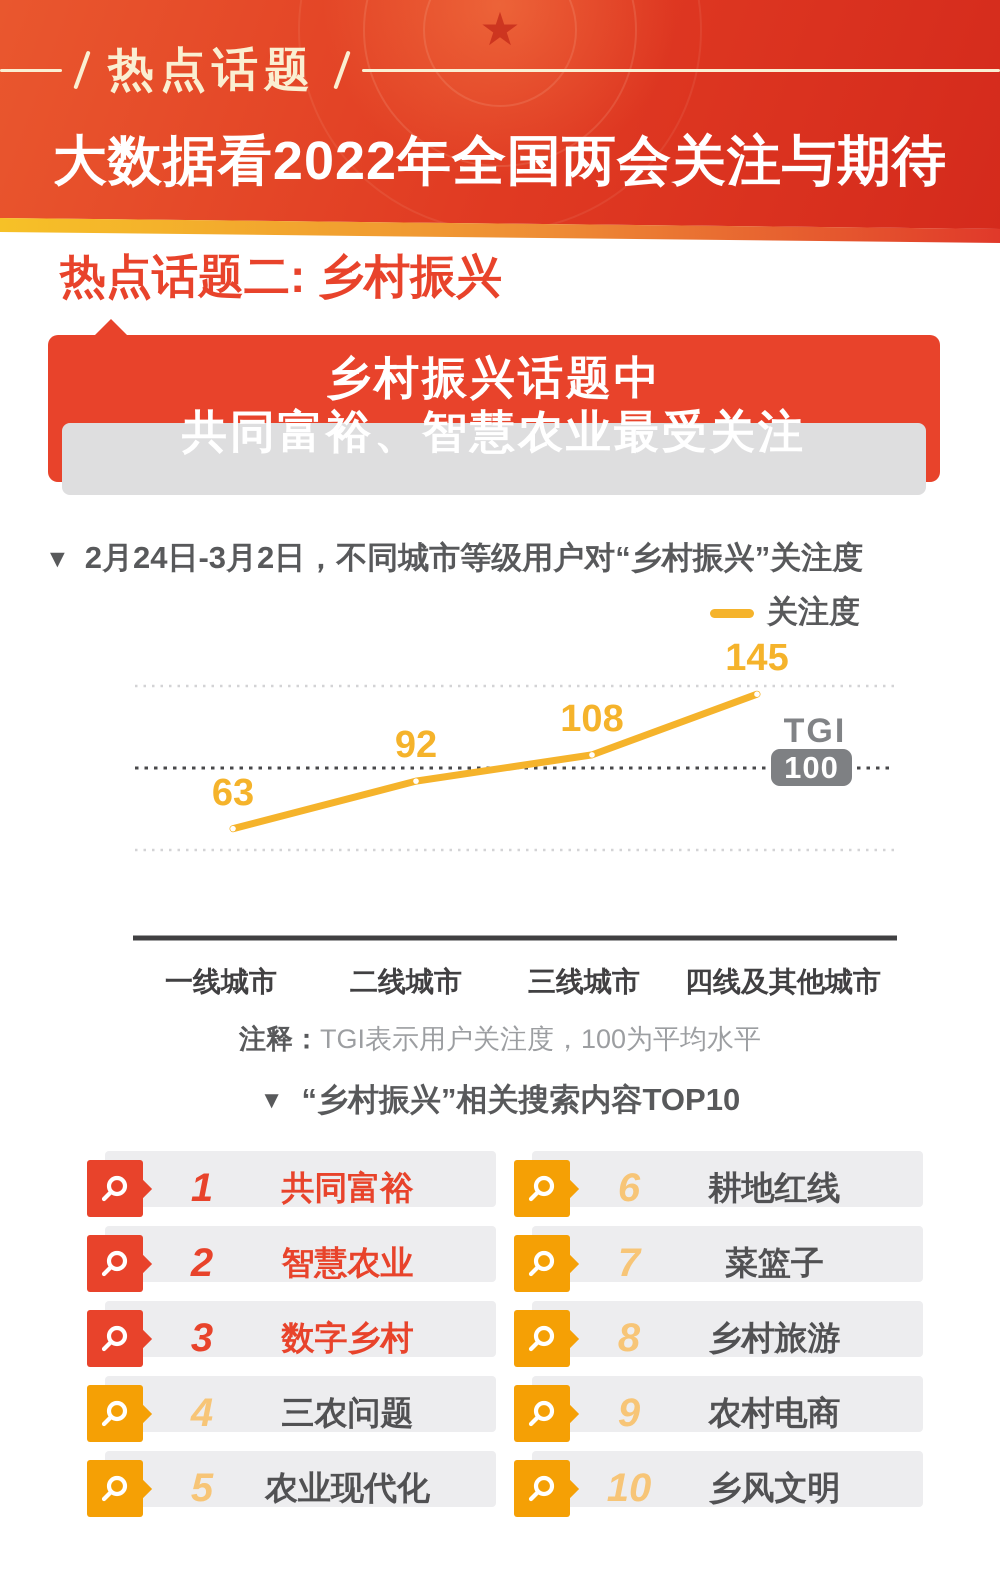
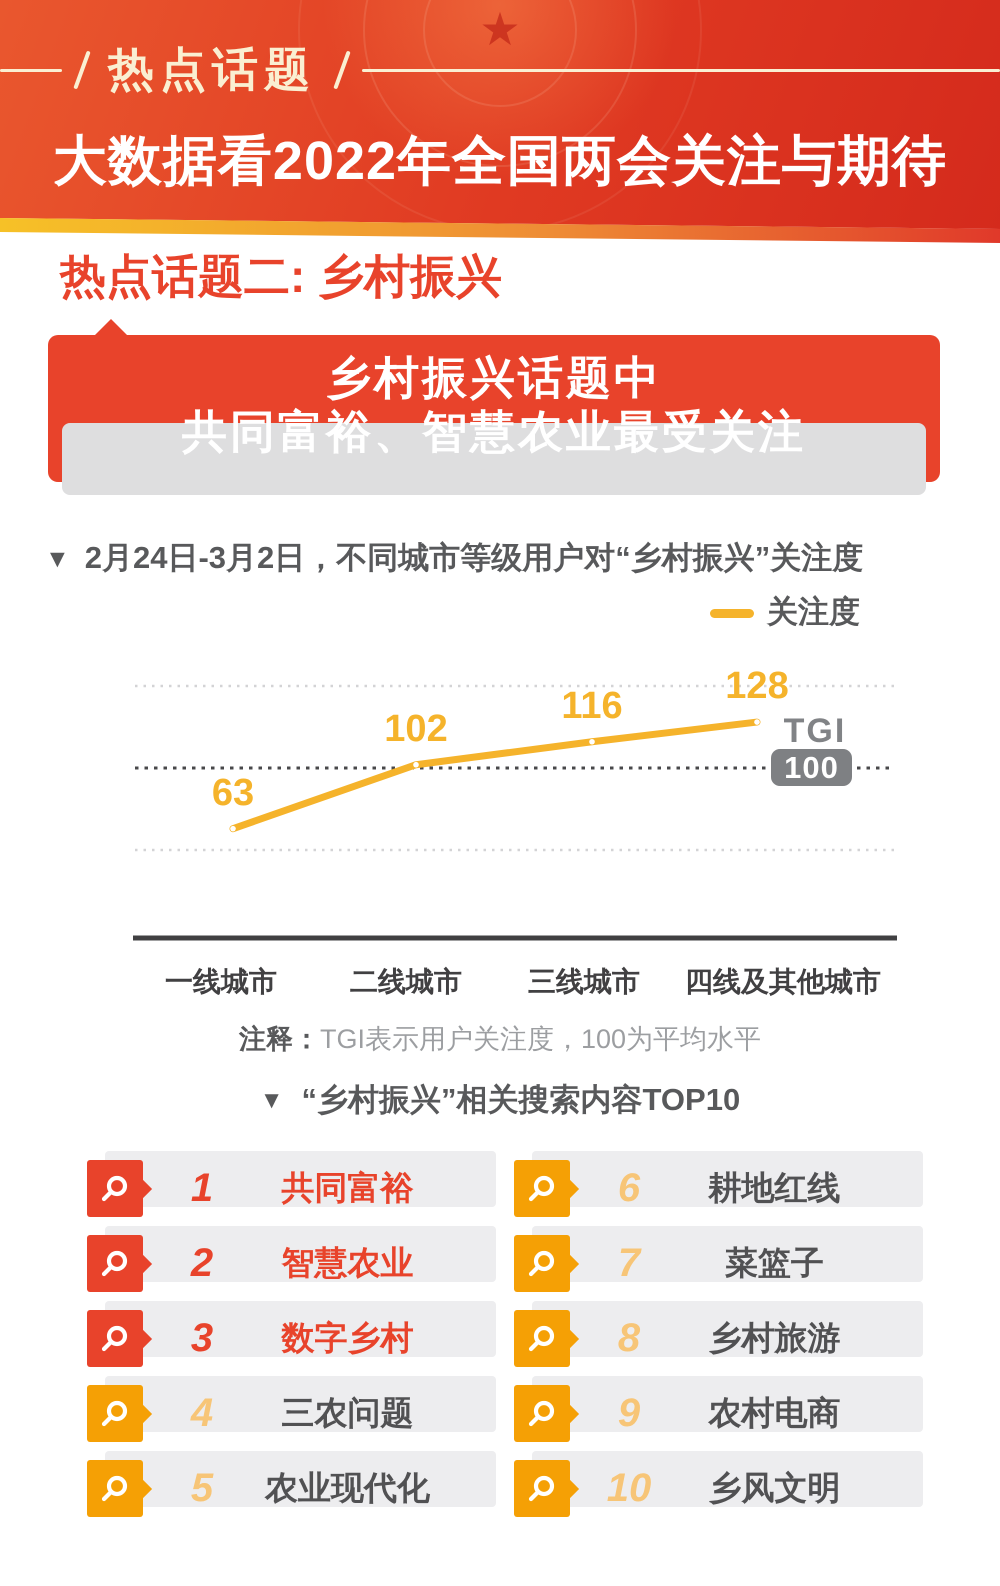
二线城市: 92 -> 102
三线城市: 108 -> 116
四线及其他城市: 145 -> 128
